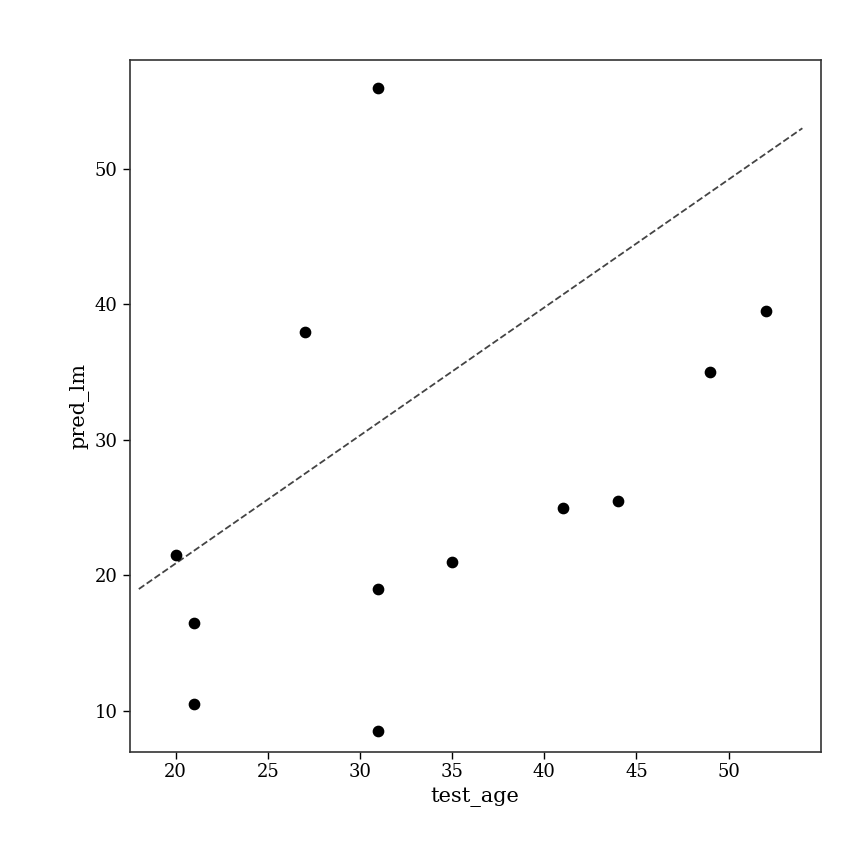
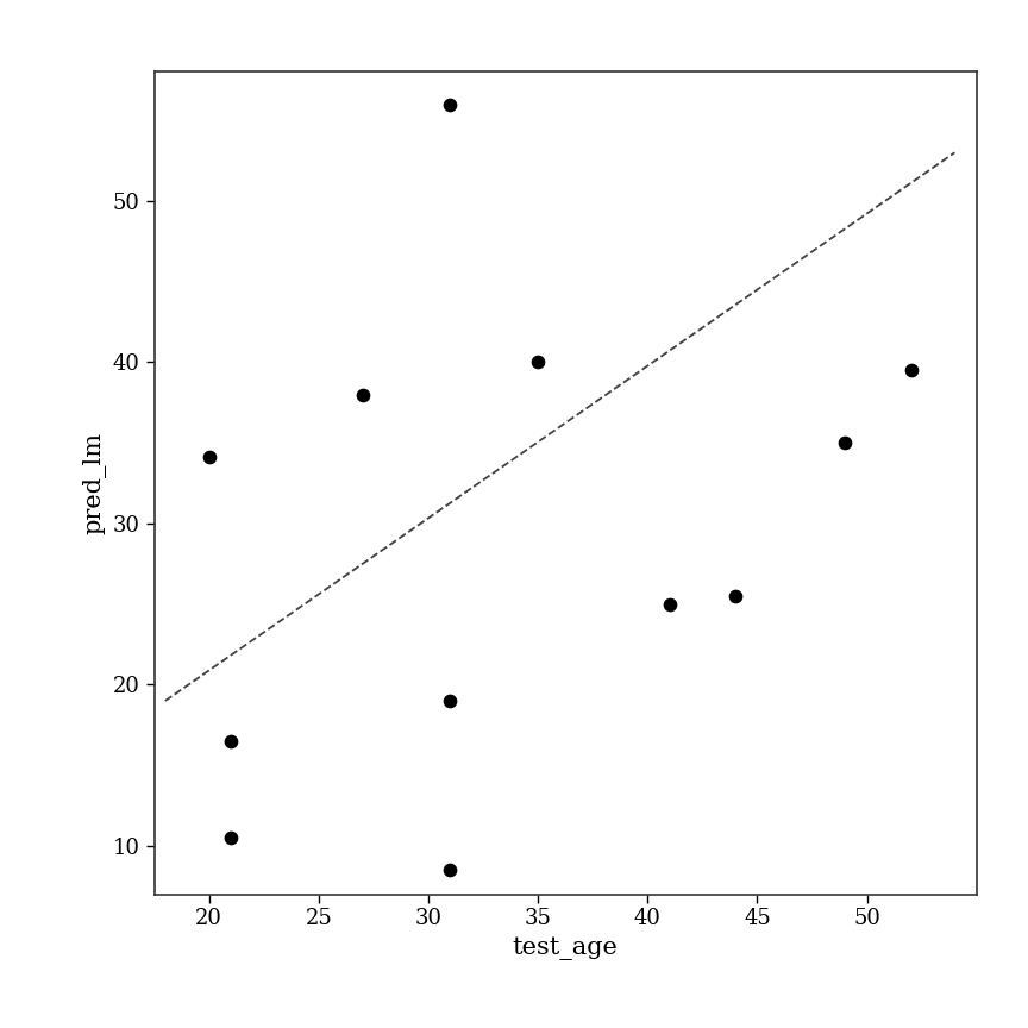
20: 21.5 -> 34.1
35: 21.0 -> 40.0
